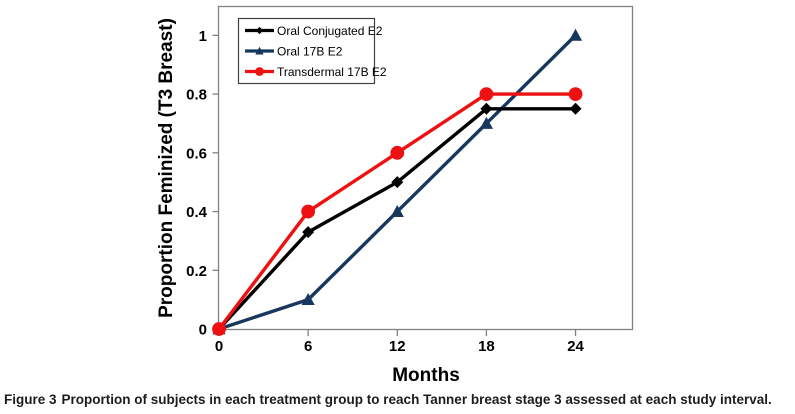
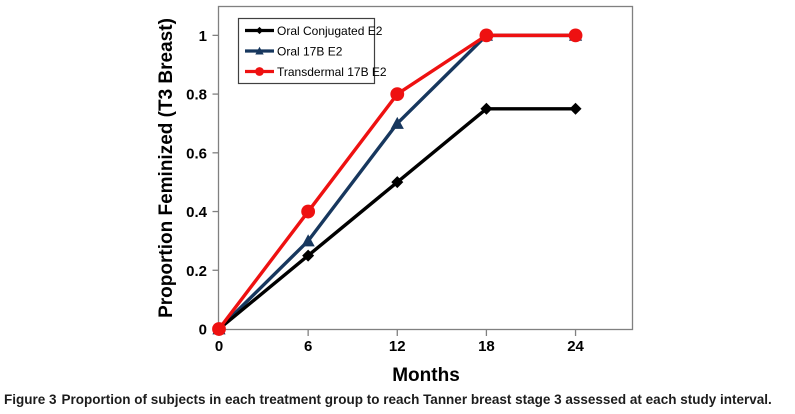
Oral Conjugated E2/6: 0.33 -> 0.25
Oral 17B E2/6: 0.1 -> 0.3
Oral 17B E2/12: 0.4 -> 0.7
Transdermal 17B E2/12: 0.6 -> 0.8
Oral 17B E2/18: 0.7 -> 1.0
Transdermal 17B E2/18: 0.8 -> 1.0
Transdermal 17B E2/24: 0.8 -> 1.0
